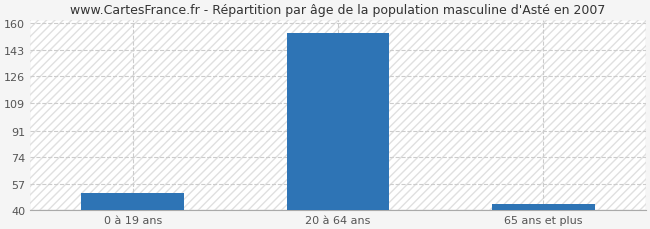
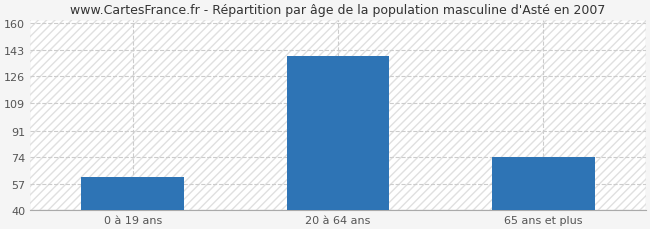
0 à 19 ans: 51 -> 61
20 à 64 ans: 154 -> 139
65 ans et plus: 44 -> 74
